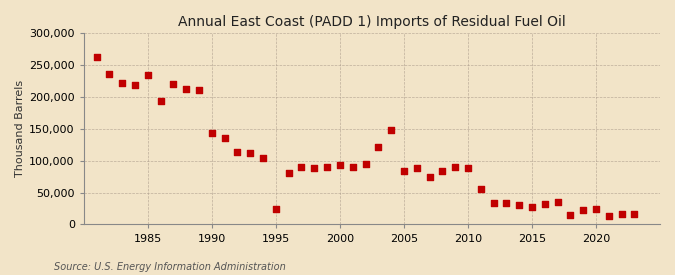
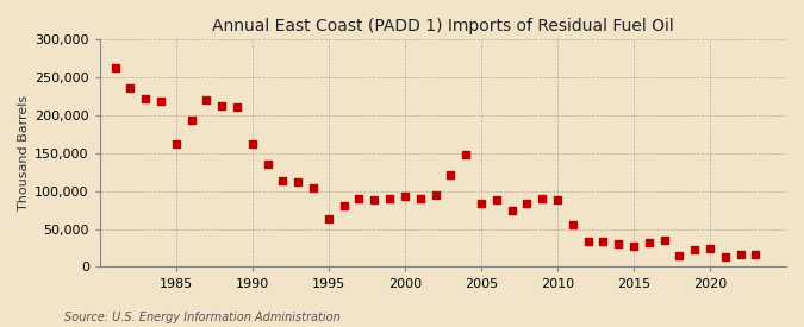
1985: 234,000 -> 162,000
1990: 144,000 -> 162,000
1995: 24,000 -> 63,000
